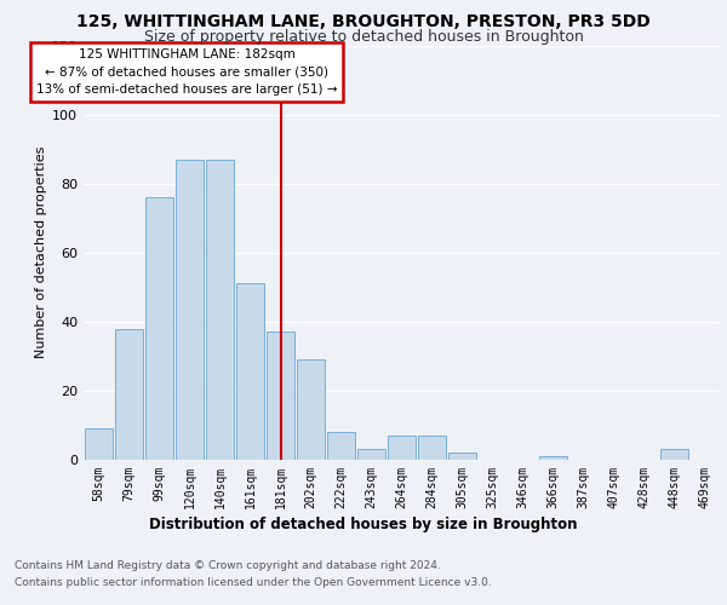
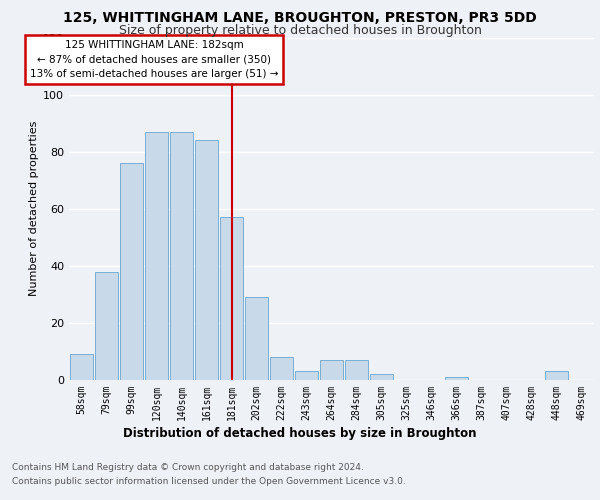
161sqm: 51 -> 84
181sqm: 37 -> 57
